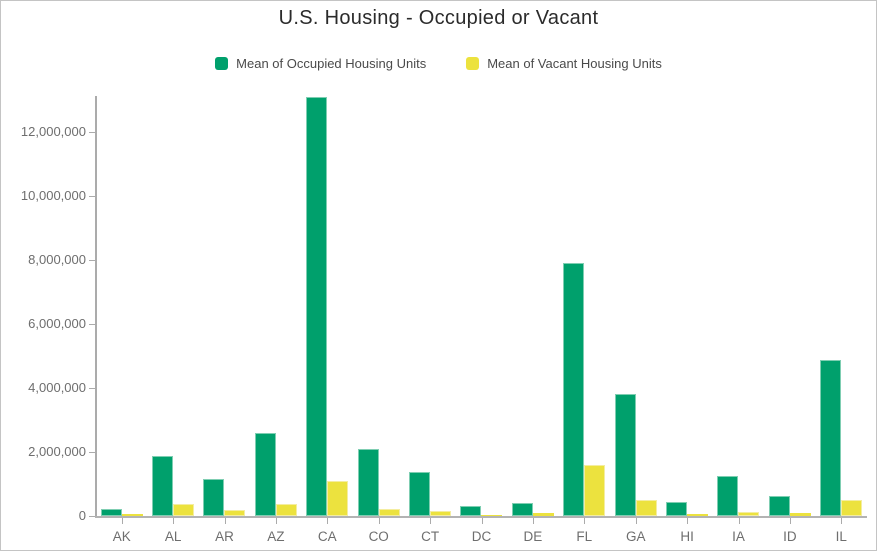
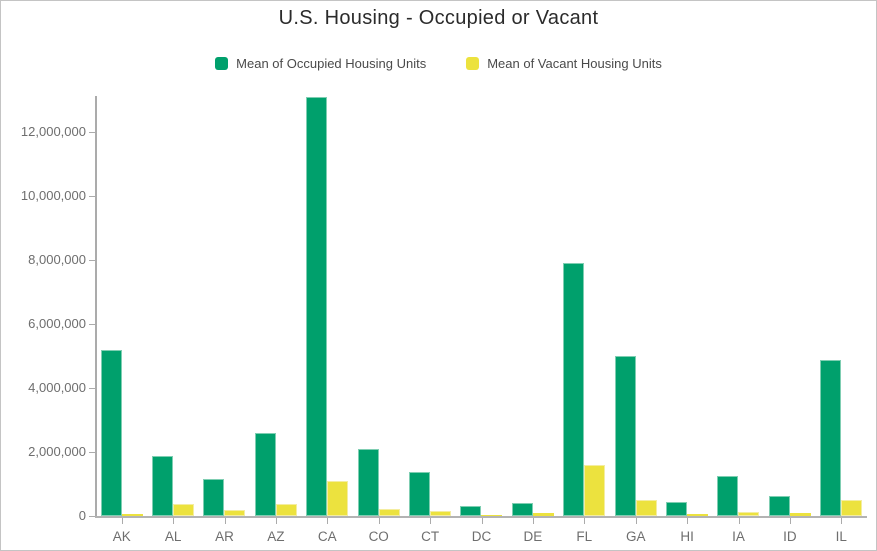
Mean of Occupied Housing Units/AK: 200000 -> 5200000
Mean of Occupied Housing Units/GA: 3800000 -> 5000000
